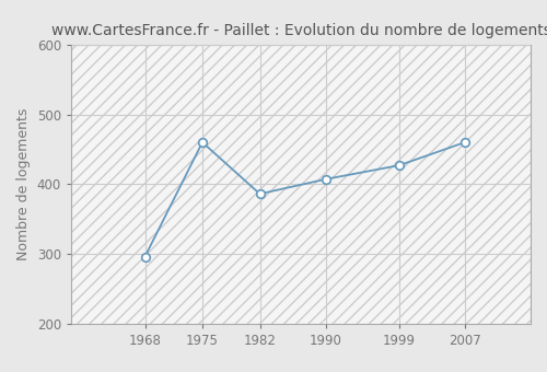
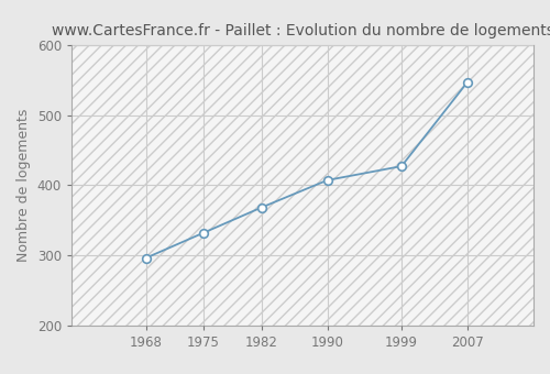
1975: 460 -> 332
1982: 386 -> 368
2007: 460 -> 547
